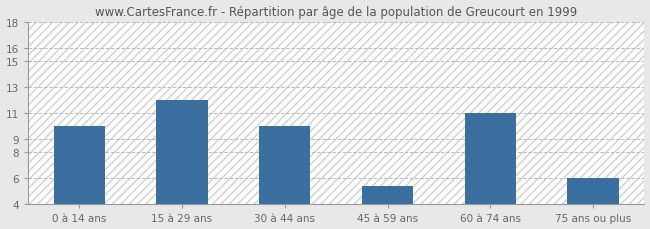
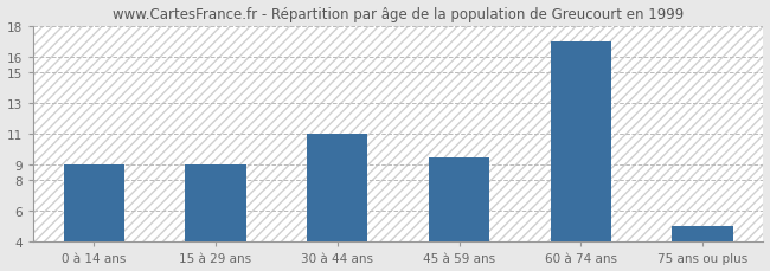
0 à 14 ans: 10.0 -> 9.0
15 à 29 ans: 12.0 -> 9.0
30 à 44 ans: 10.0 -> 11.0
45 à 59 ans: 5.4 -> 9.5
60 à 74 ans: 11.0 -> 17.0
75 ans ou plus: 6.0 -> 5.0
